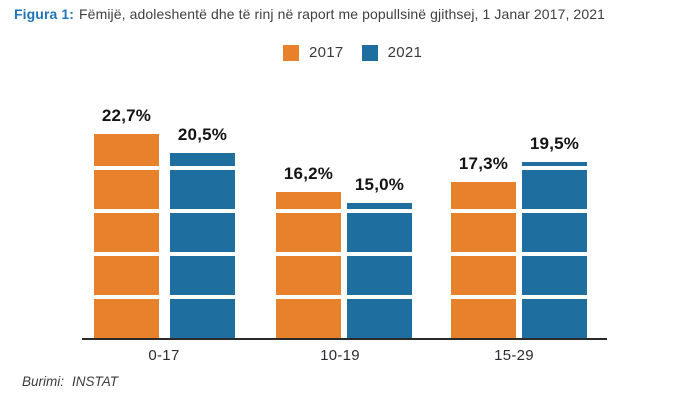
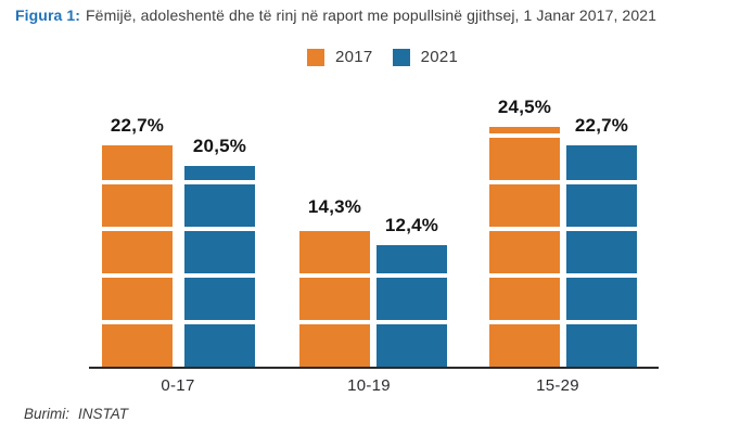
2017/10-19: 16,2% -> 14,3%
2021/10-19: 15,0% -> 12,4%
2017/15-29: 17,3% -> 24,5%
2021/15-29: 19,5% -> 22,7%
